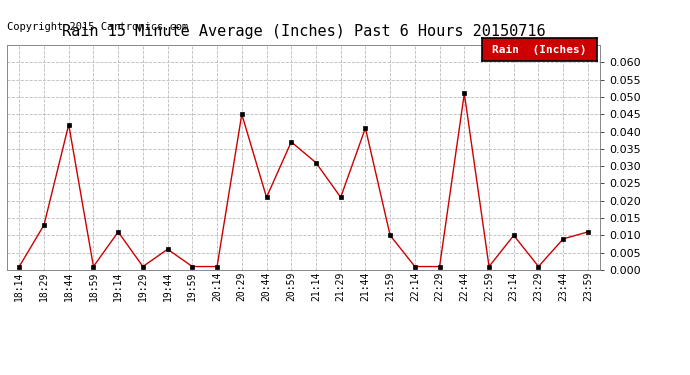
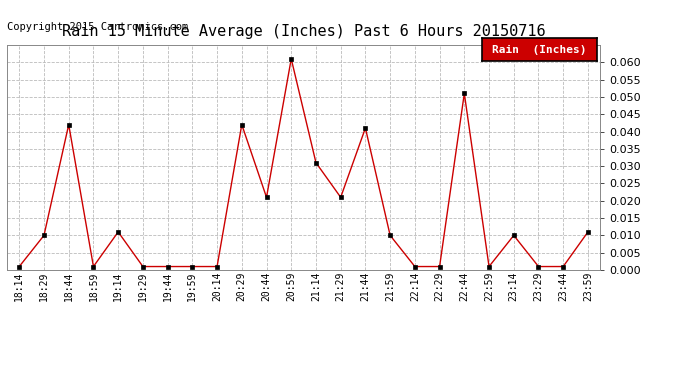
18:29: 0.013 -> 0.010
19:44: 0.006 -> 0.001
20:29: 0.045 -> 0.042
20:59: 0.037 -> 0.061
23:44: 0.009 -> 0.001
